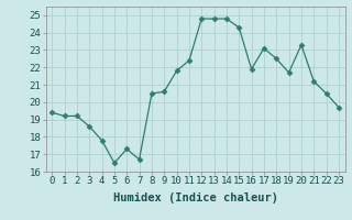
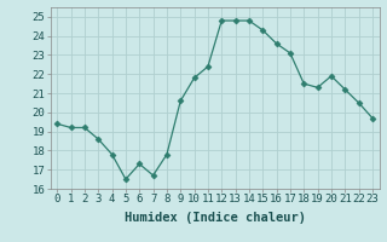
8: 20.5 -> 17.8
16: 21.9 -> 23.6
18: 22.5 -> 21.5
19: 21.7 -> 21.3
20: 23.3 -> 21.9
